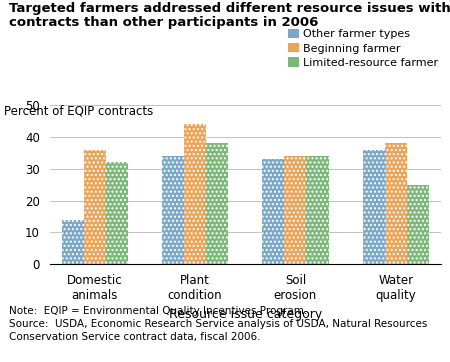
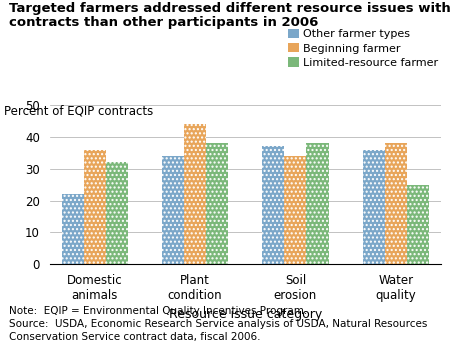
Other farmer types/Domestic animals: 14 -> 22
Other farmer types/Soil erosion: 33 -> 37
Limited-resource farmer/Soil erosion: 34 -> 38
